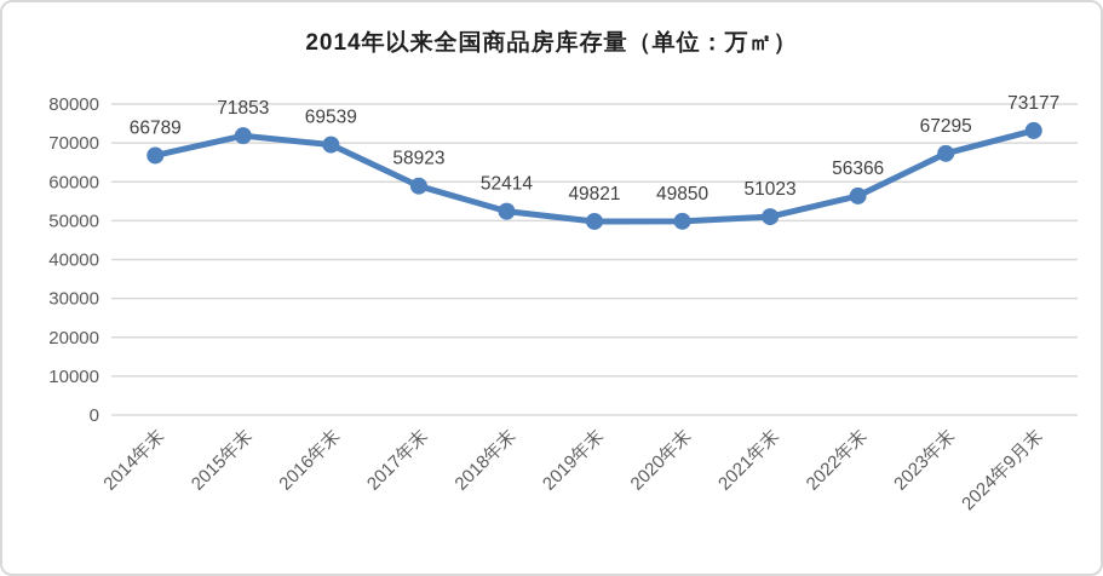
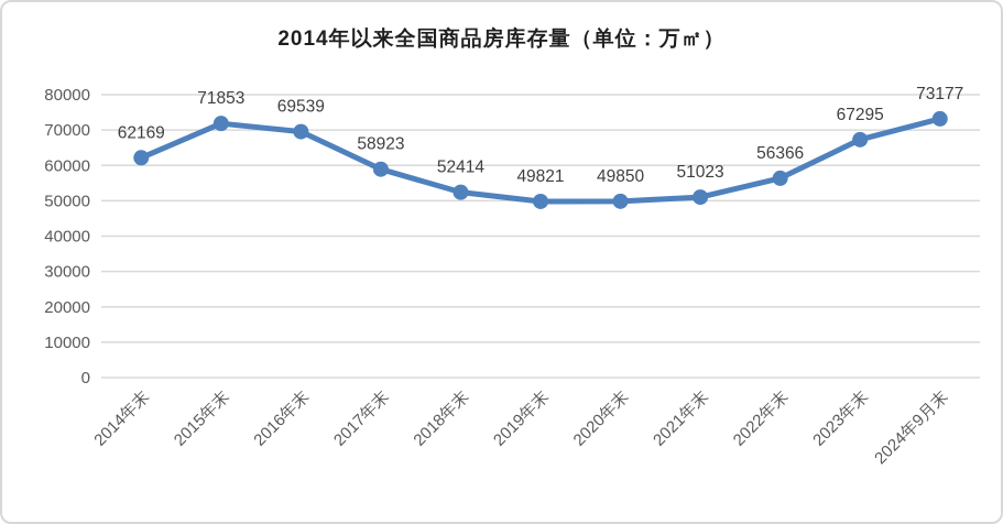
2014年末: 66789 -> 62169
